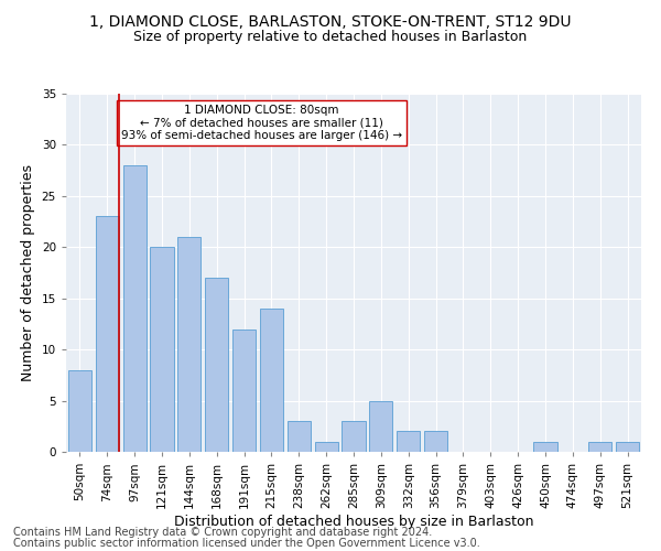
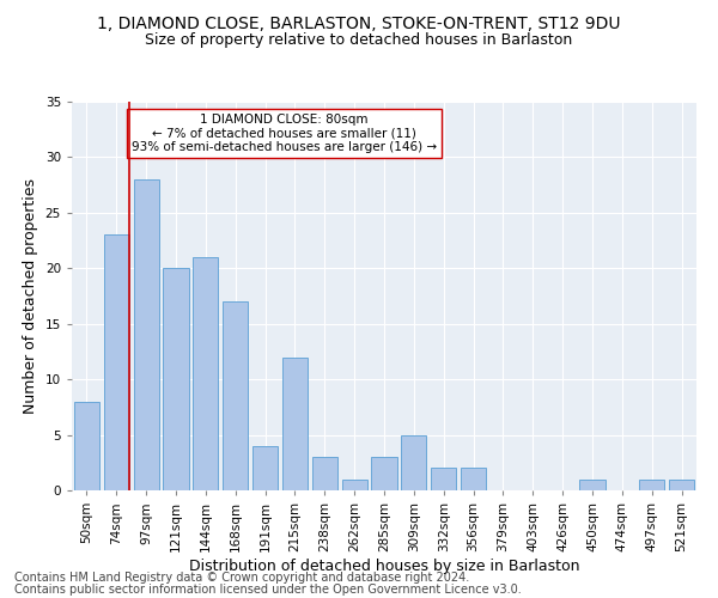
191sqm: 12 -> 4
215sqm: 14 -> 12
